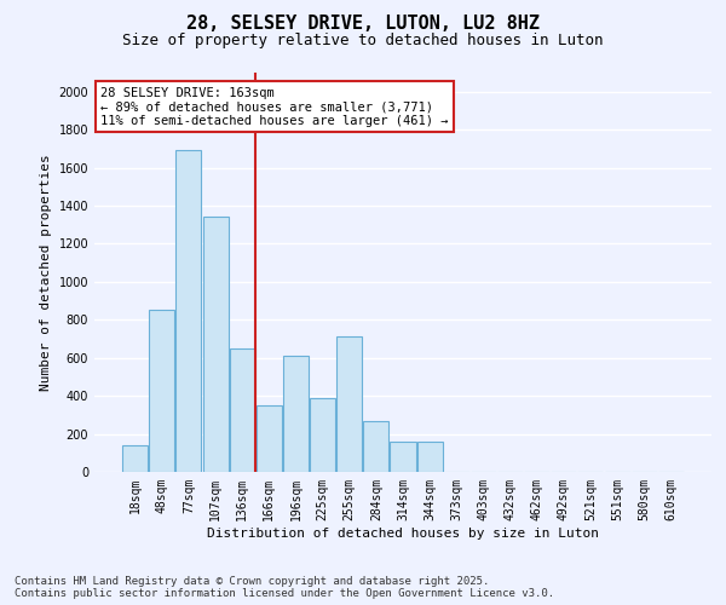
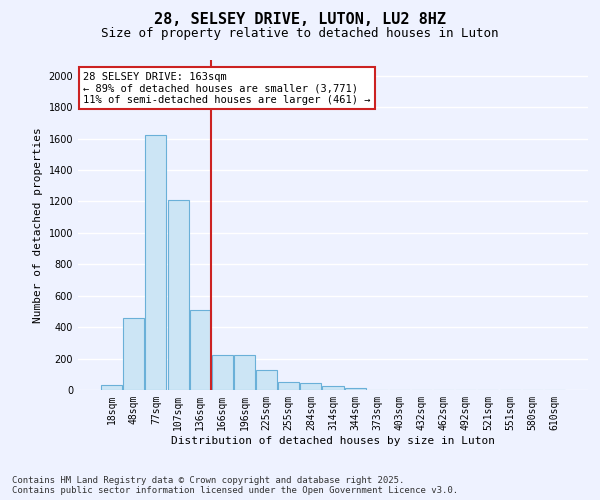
18sqm: 140 -> 40
48sqm: 850 -> 460
77sqm: 1690 -> 1620
107sqm: 1340 -> 1210
136sqm: 650 -> 510
166sqm: 350 -> 220
196sqm: 610 -> 220
225sqm: 390 -> 130
255sqm: 710 -> 50
284sqm: 270 -> 40
314sqm: 160 -> 20
344sqm: 160 -> 20
